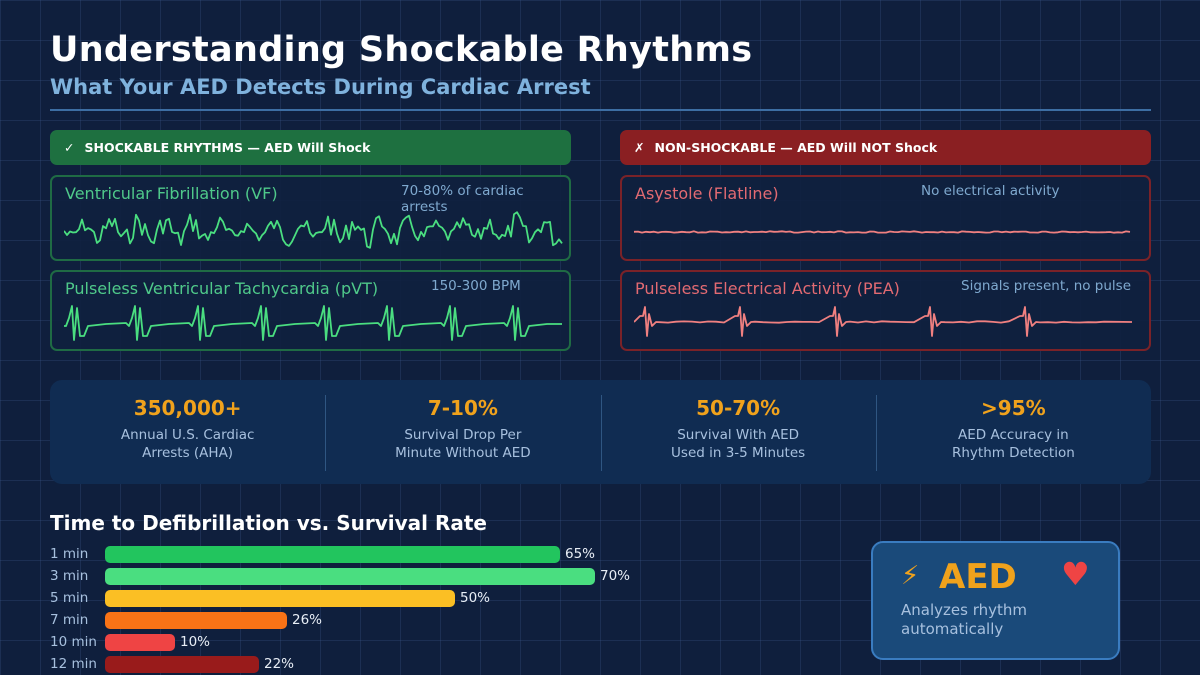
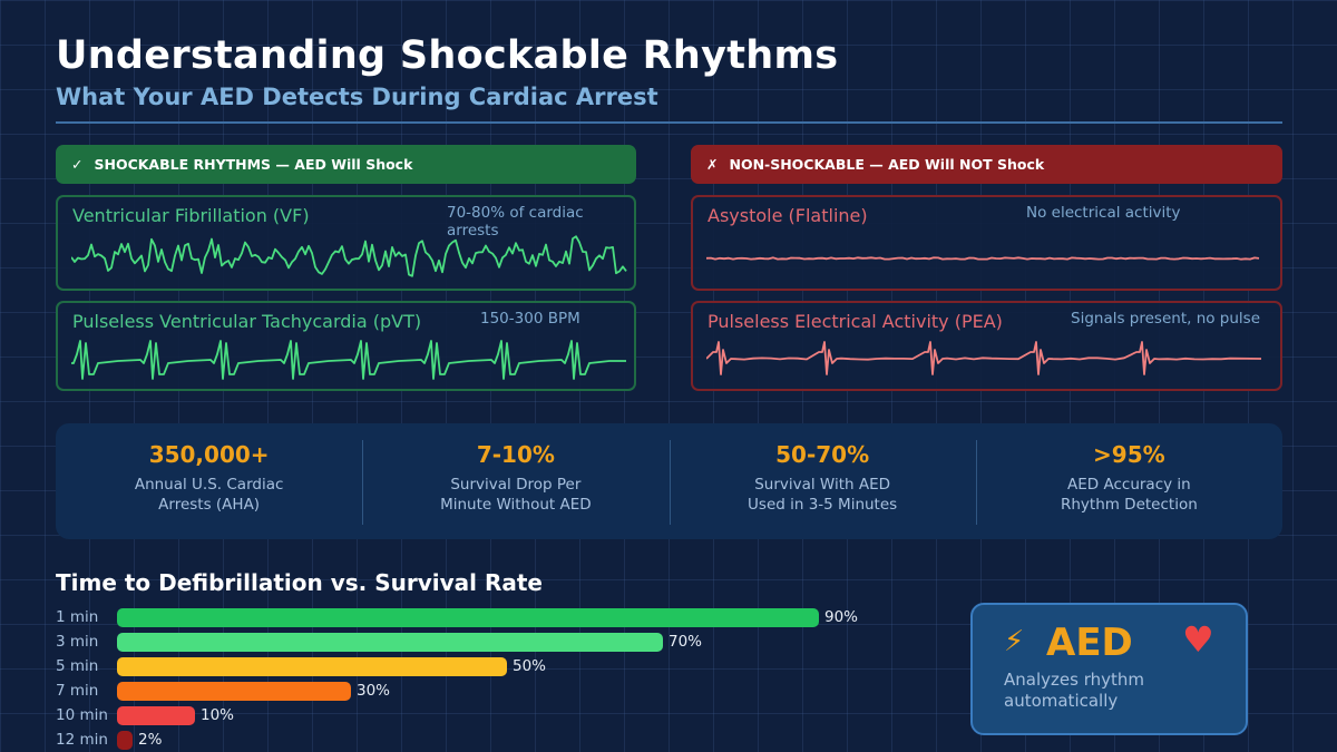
1 min: 65% -> 90%
7 min: 26% -> 30%
12 min: 22% -> 2%
